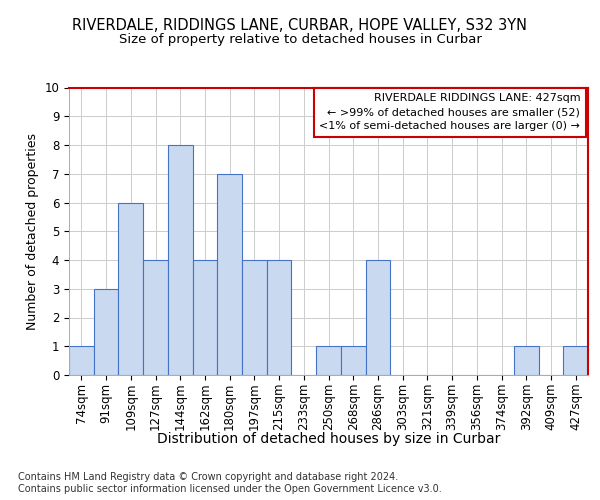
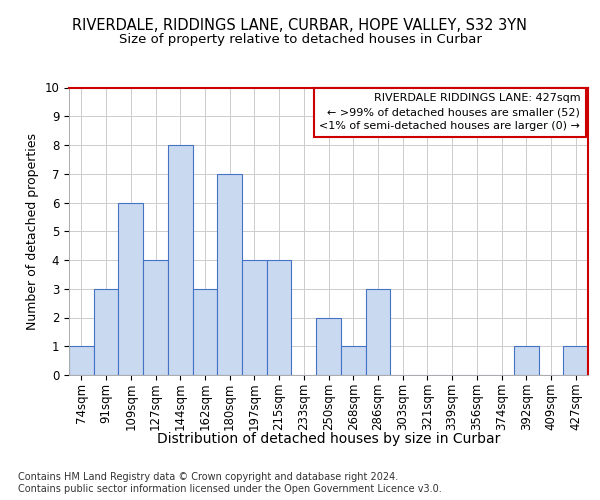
162sqm: 4 -> 3
250sqm: 1 -> 2
286sqm: 4 -> 3
